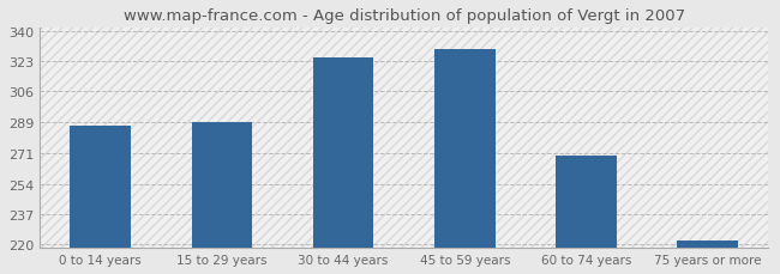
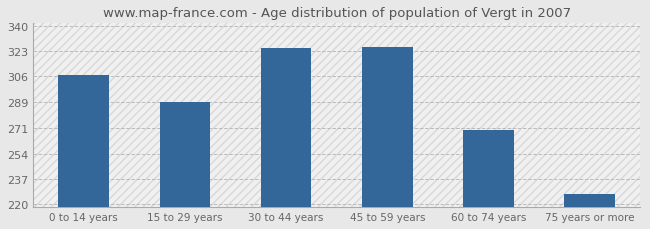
0 to 14 years: 287 -> 307
45 to 59 years: 330 -> 326
75 years or more: 222 -> 227
